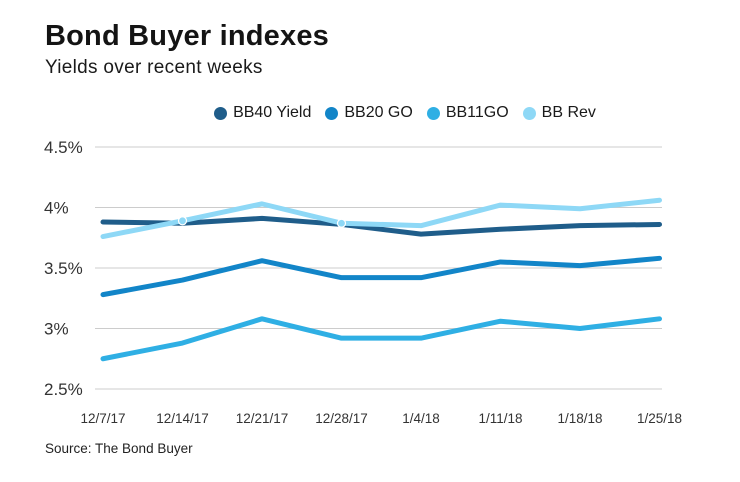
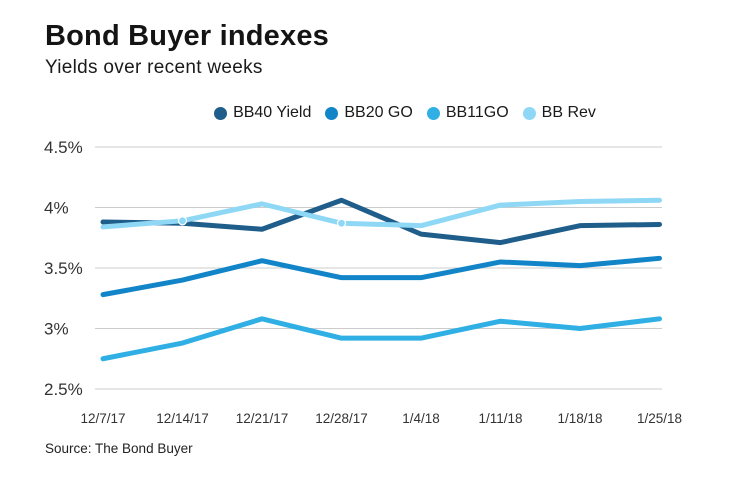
BB Rev/12/7/17: 3.76% -> 3.84%
BB40 Yield/12/21/17: 3.91% -> 3.82%
BB40 Yield/12/28/17: 3.86% -> 4.06%
BB40 Yield/1/11/18: 3.82% -> 3.71%
BB Rev/1/18/18: 3.99% -> 4.05%
